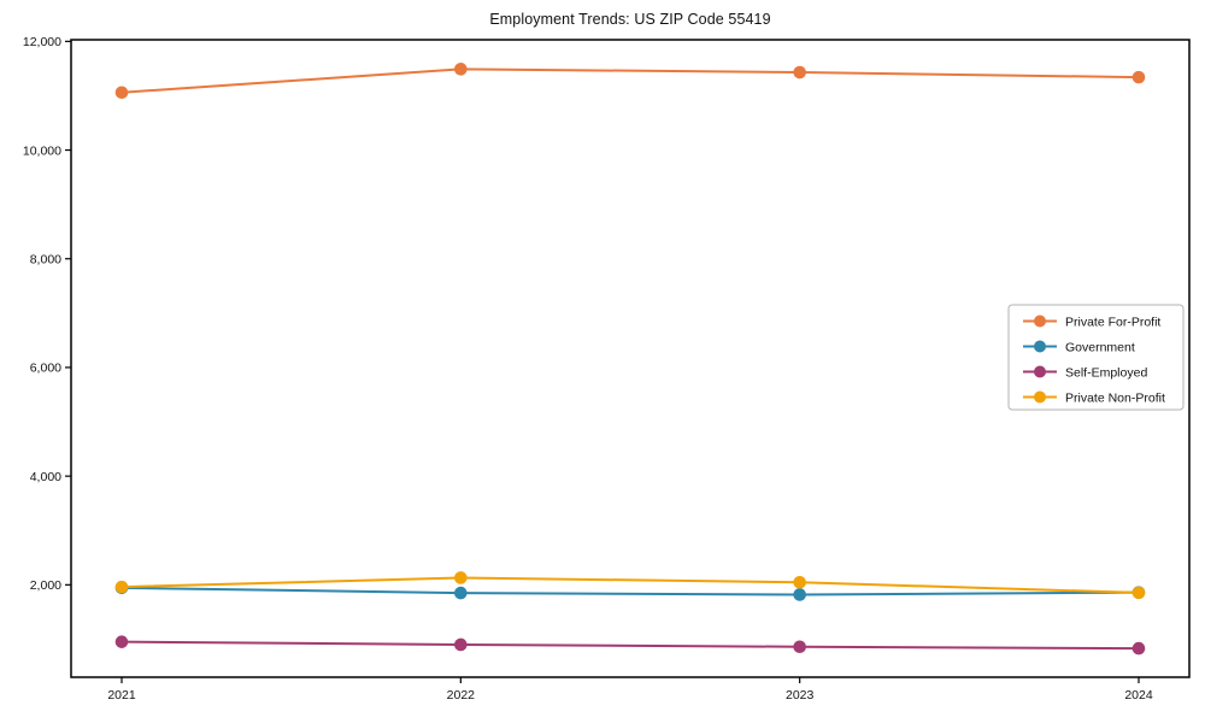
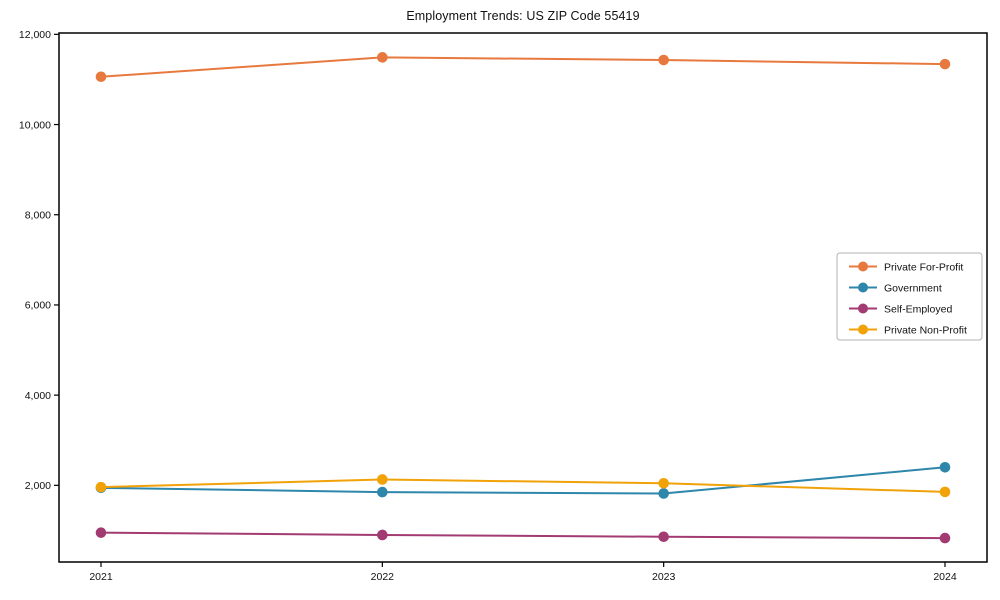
Government/2024: 1900 -> 2400
